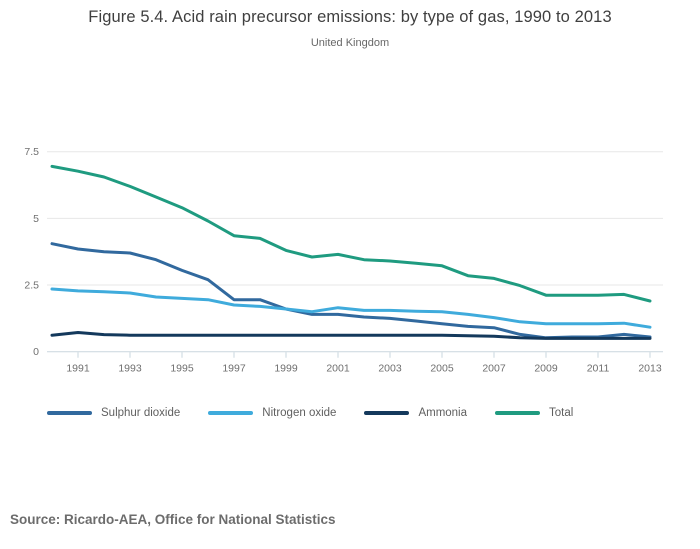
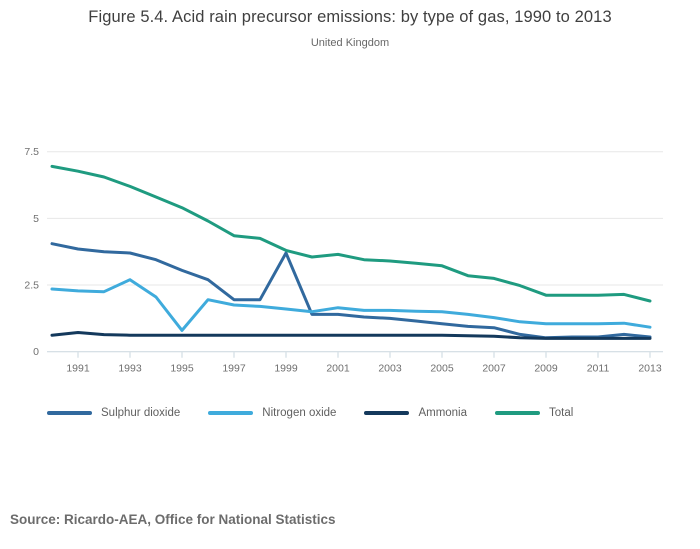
Nitrogen oxide/1993: 2.2 -> 2.7
Nitrogen oxide/1995: 2.0 -> 0.8
Sulphur dioxide/1999: 1.6 -> 3.7
